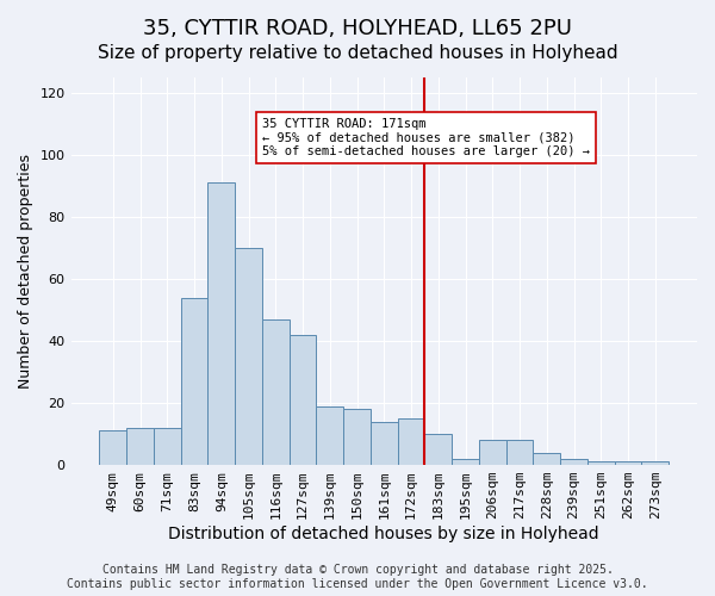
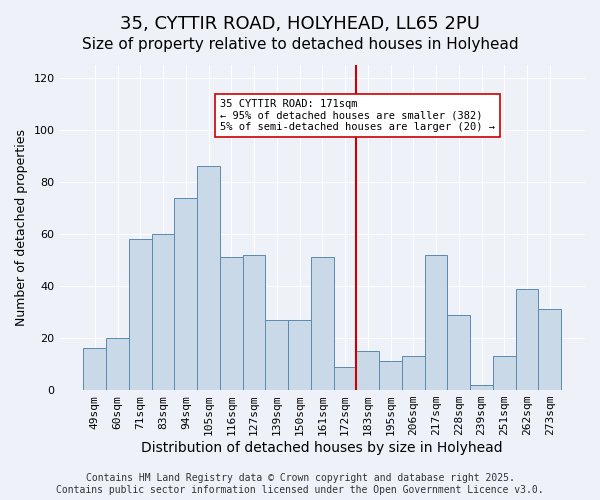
49sqm: 11 -> 16
60sqm: 12 -> 20
71sqm: 12 -> 58
83sqm: 54 -> 60
94sqm: 91 -> 74
105sqm: 70 -> 86
116sqm: 47 -> 51
127sqm: 42 -> 52
139sqm: 19 -> 27
150sqm: 18 -> 27
161sqm: 14 -> 51
172sqm: 15 -> 9
183sqm: 10 -> 15
195sqm: 2 -> 11
206sqm: 8 -> 13
217sqm: 8 -> 52
228sqm: 4 -> 29
251sqm: 1 -> 13
262sqm: 1 -> 39
273sqm: 1 -> 31
